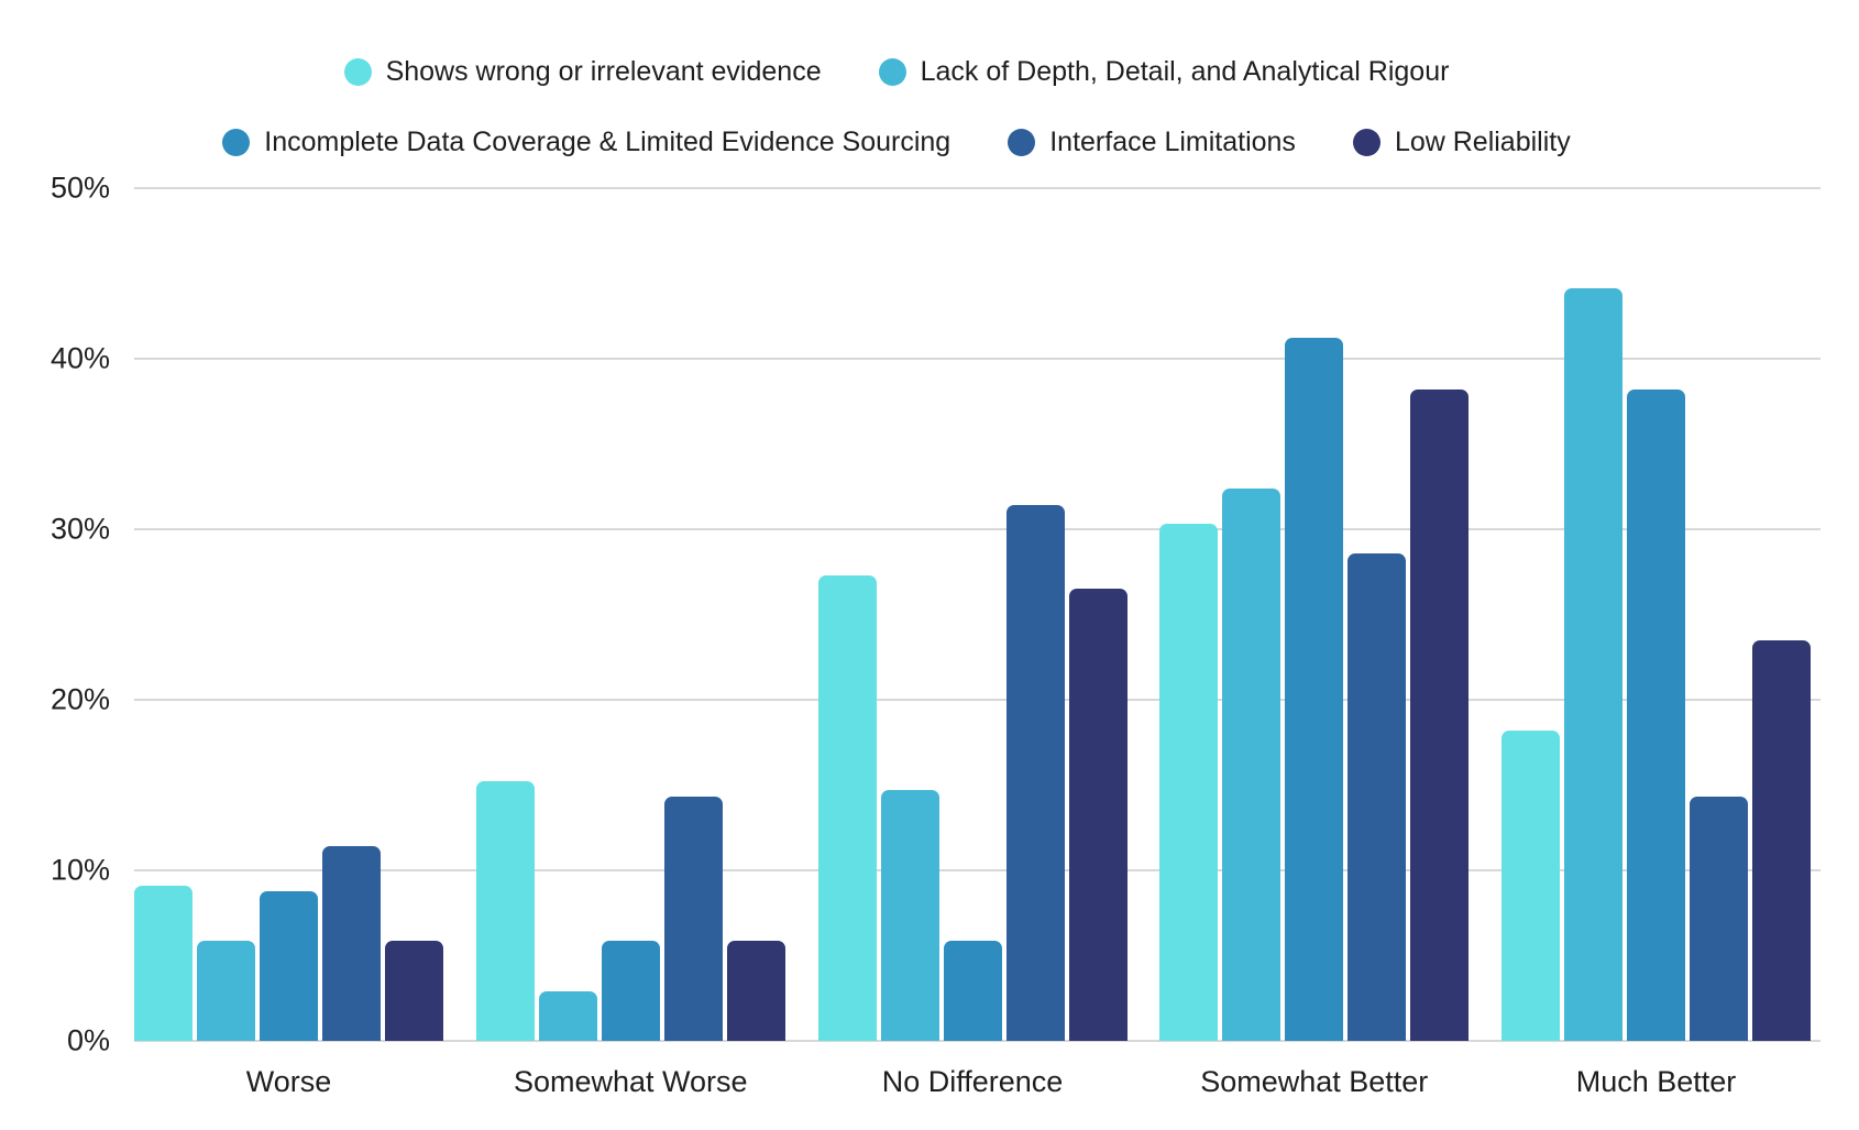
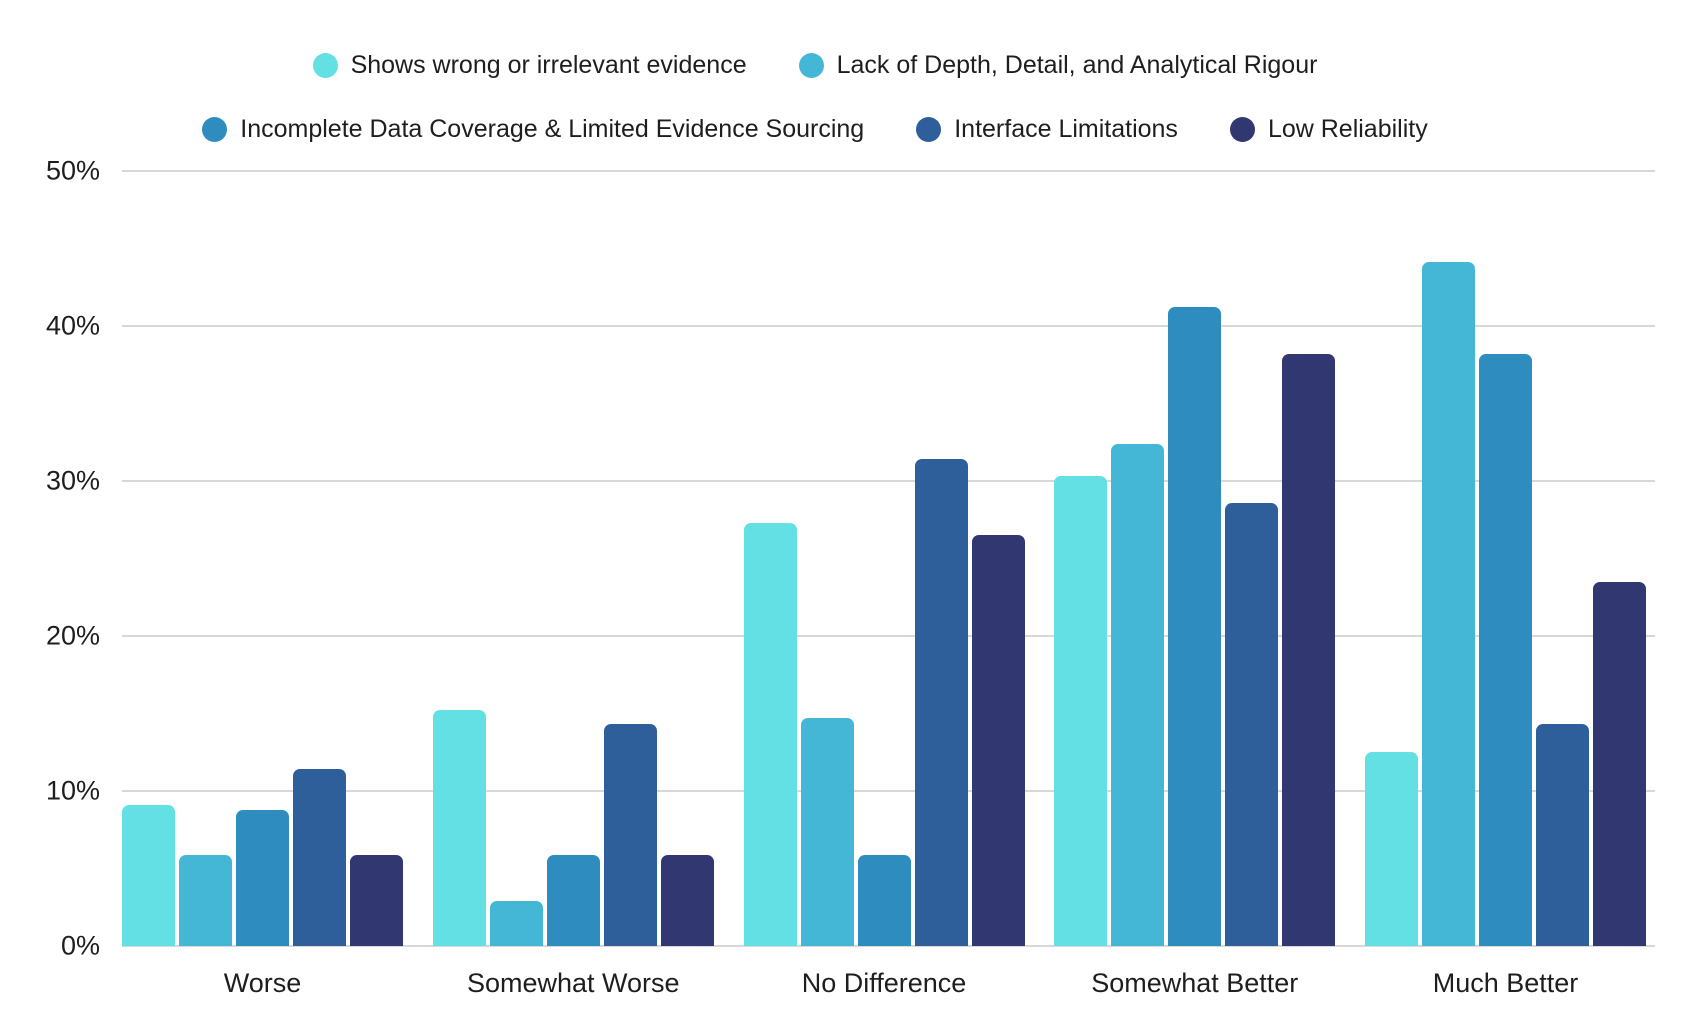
Shows wrong or irrelevant evidence/Much Better: 18.2% -> 12.5%
